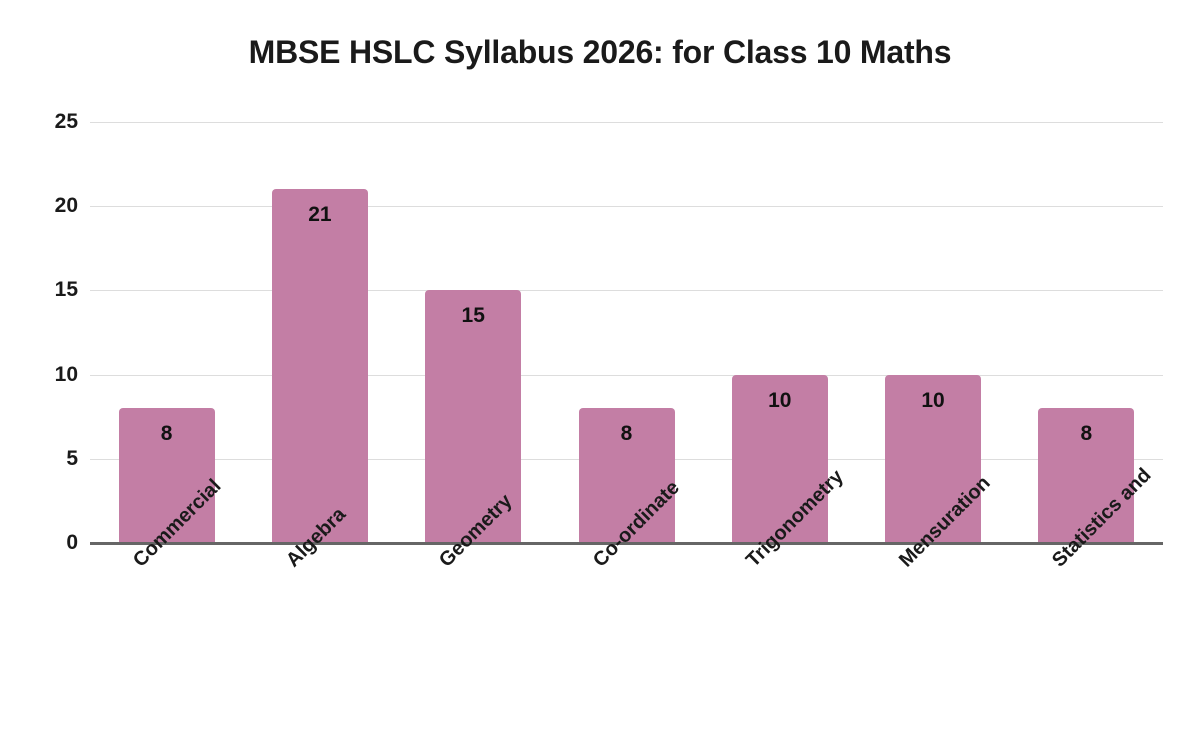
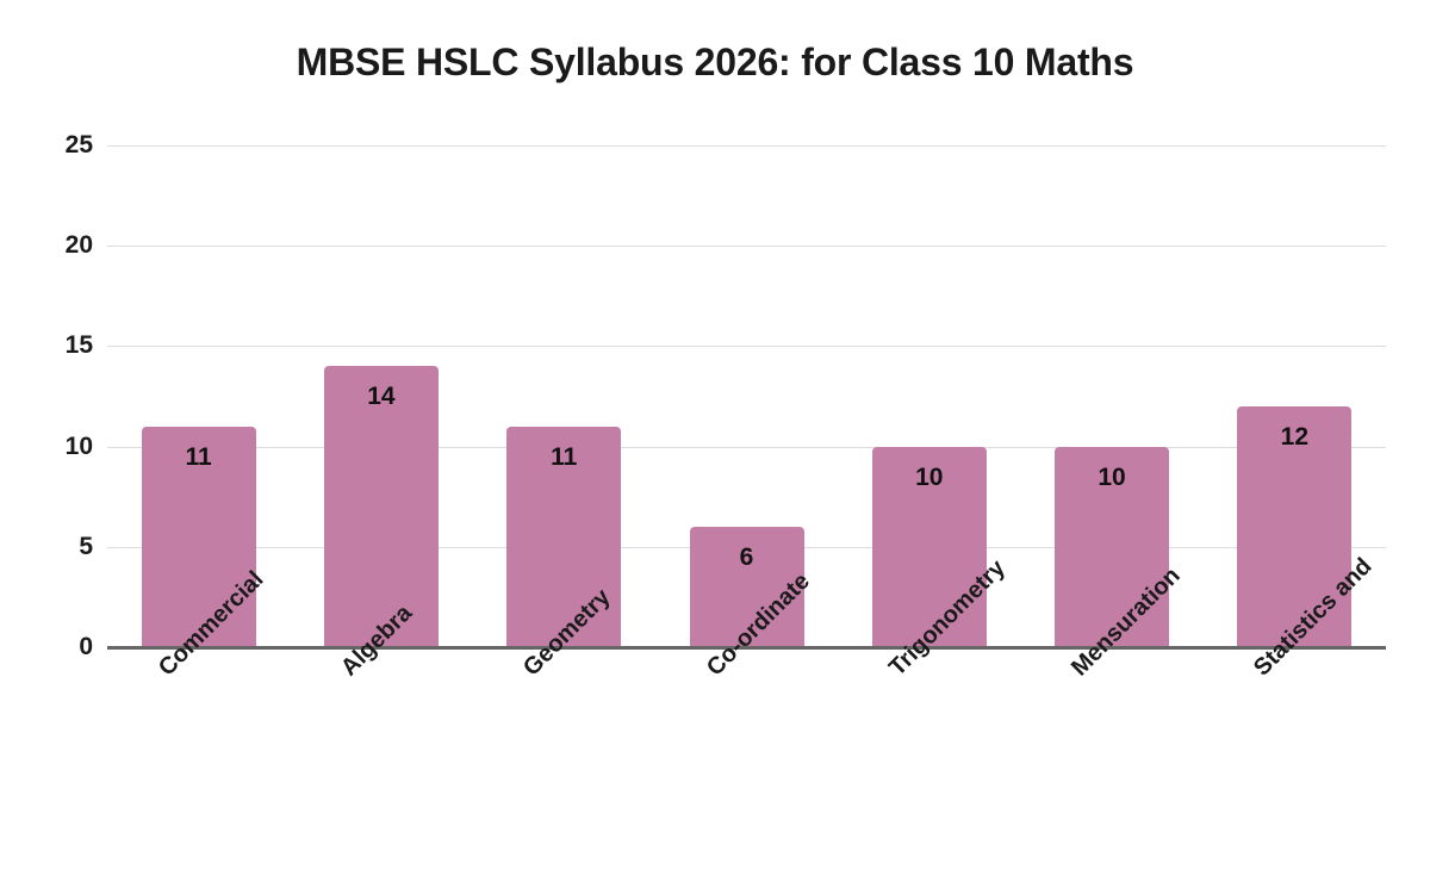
Commercial: 8 -> 11
Algebra: 21 -> 14
Geometry: 15 -> 11
Co-ordinate: 8 -> 6
Statistics and: 8 -> 12
